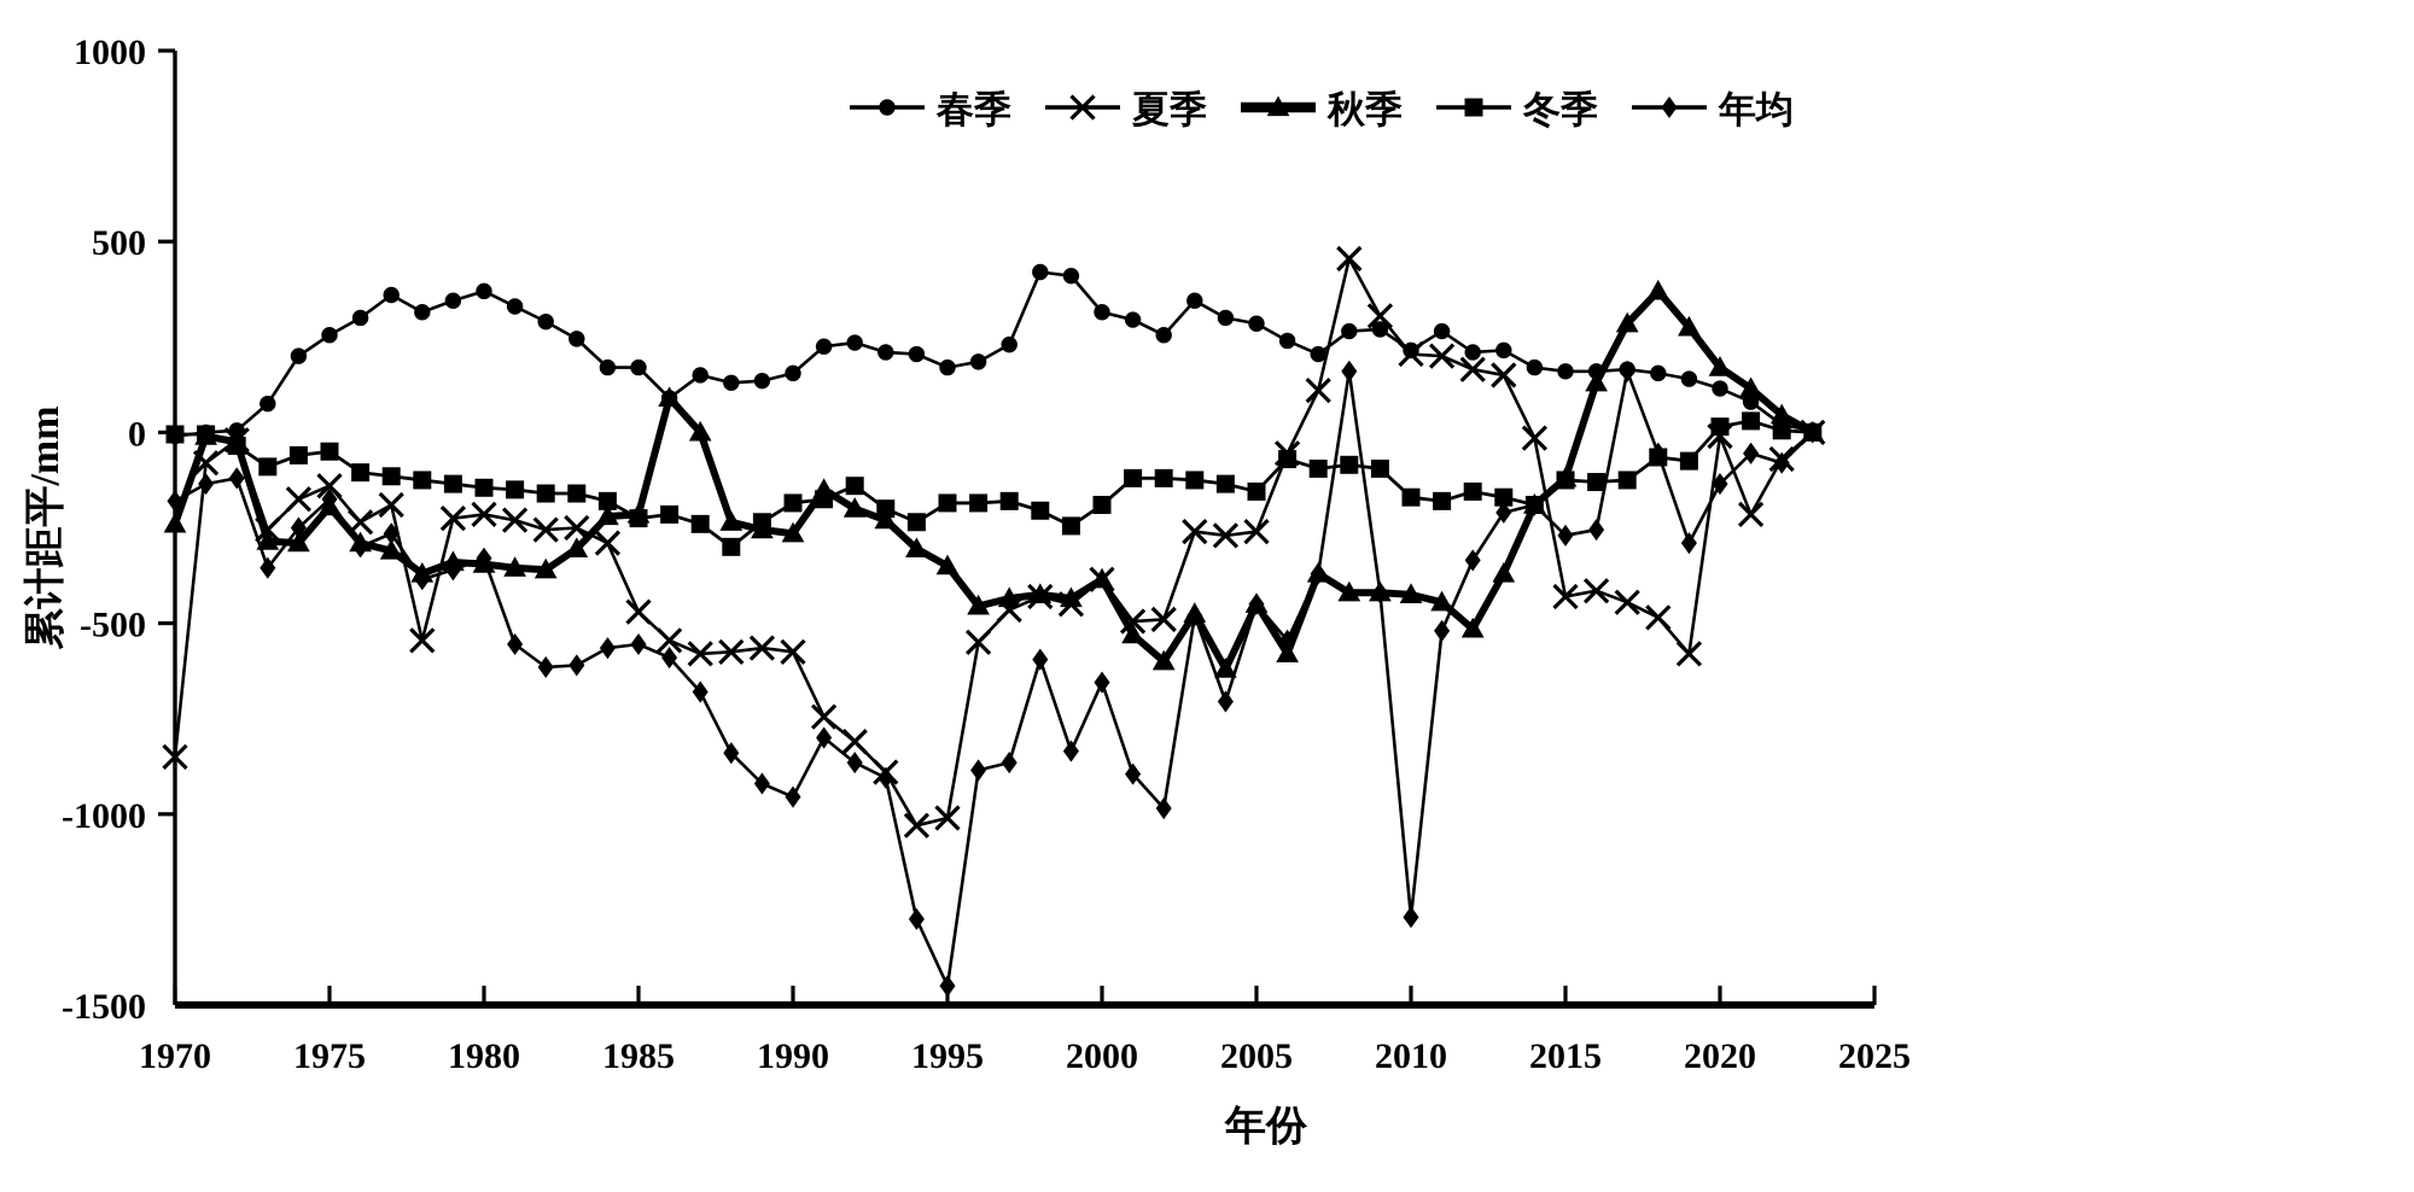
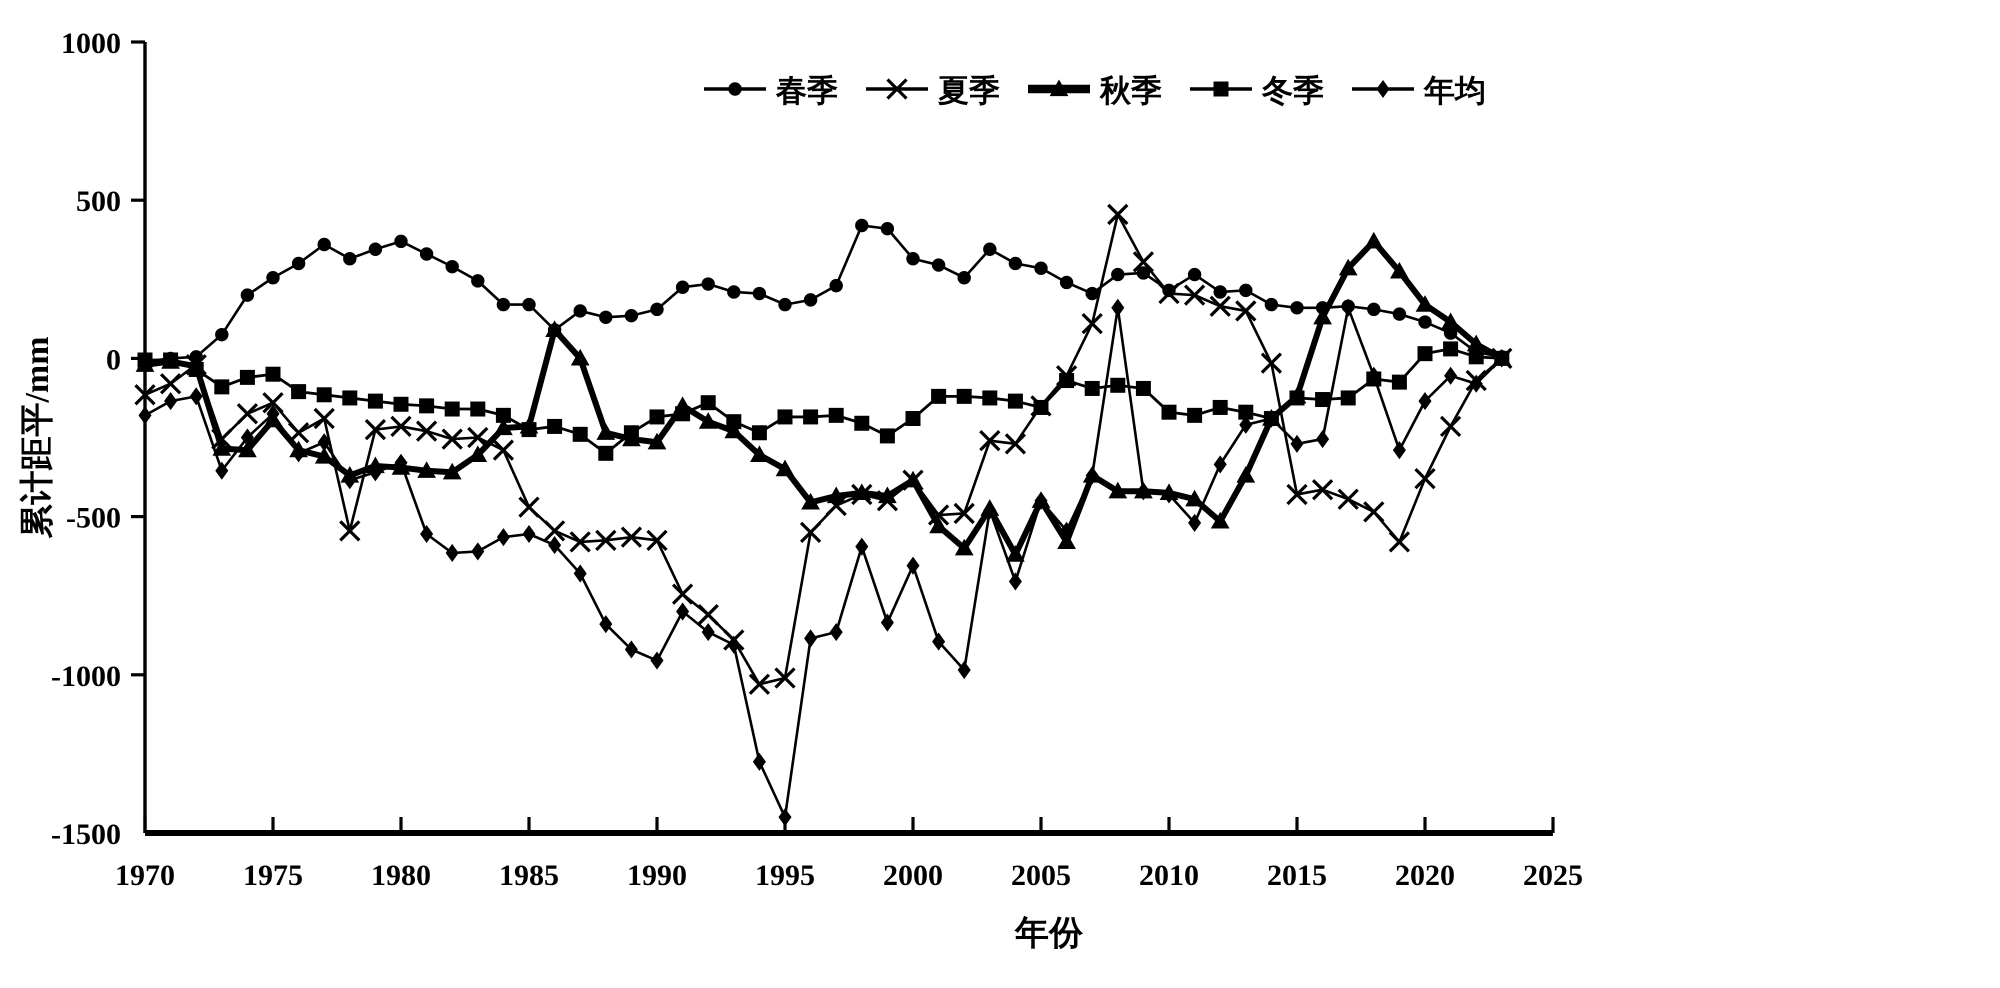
夏季/1970: -850 -> -120
秋季/1970: -240 -> -20
夏季/2005: -260 -> -150
年均/2010: -1270 -> -430
夏季/2020: -10 -> -380
